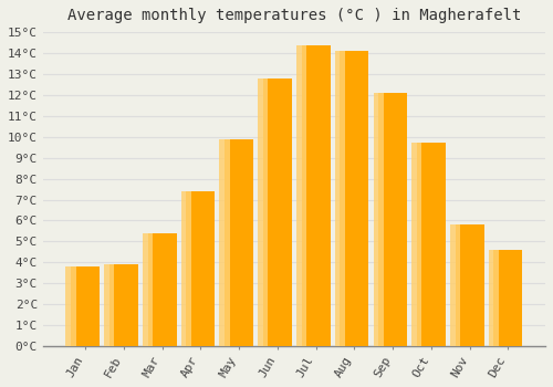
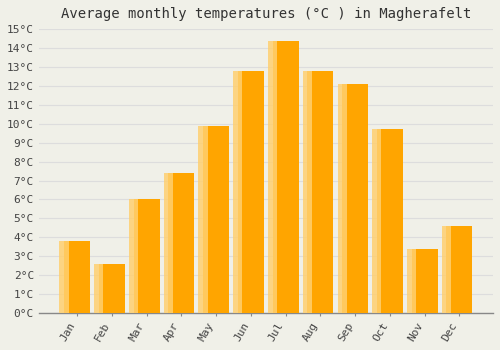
Feb: 3.9°C -> 2.6°C
Mar: 5.4°C -> 6.0°C
Aug: 14.1°C -> 12.8°C
Nov: 5.8°C -> 3.4°C
